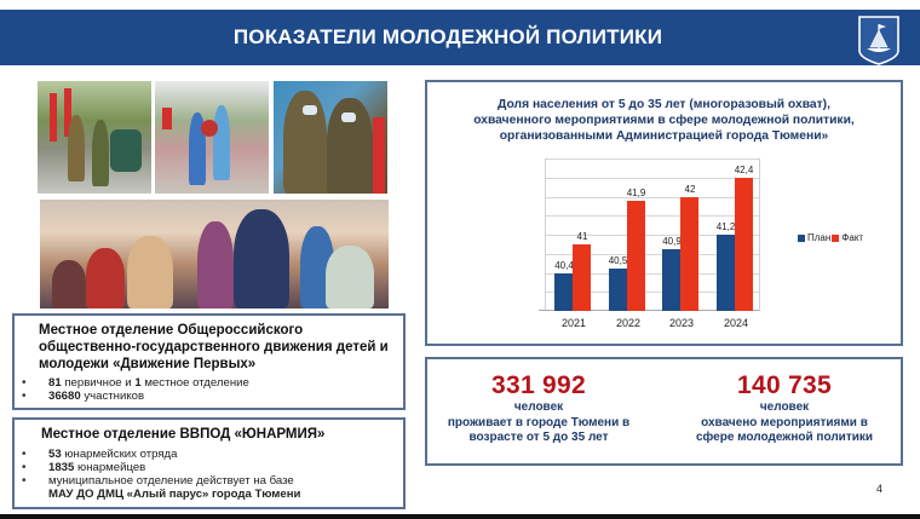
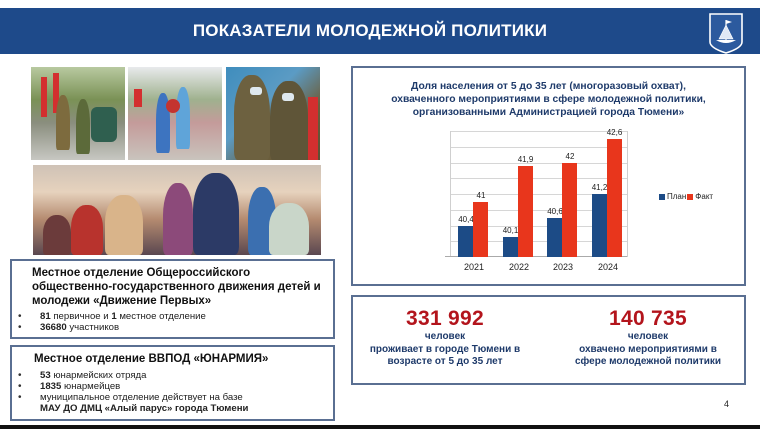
План/2022: 40,5 -> 40,1
План/2023: 40,9 -> 40,6
Факт/2024: 42,4 -> 42,6
